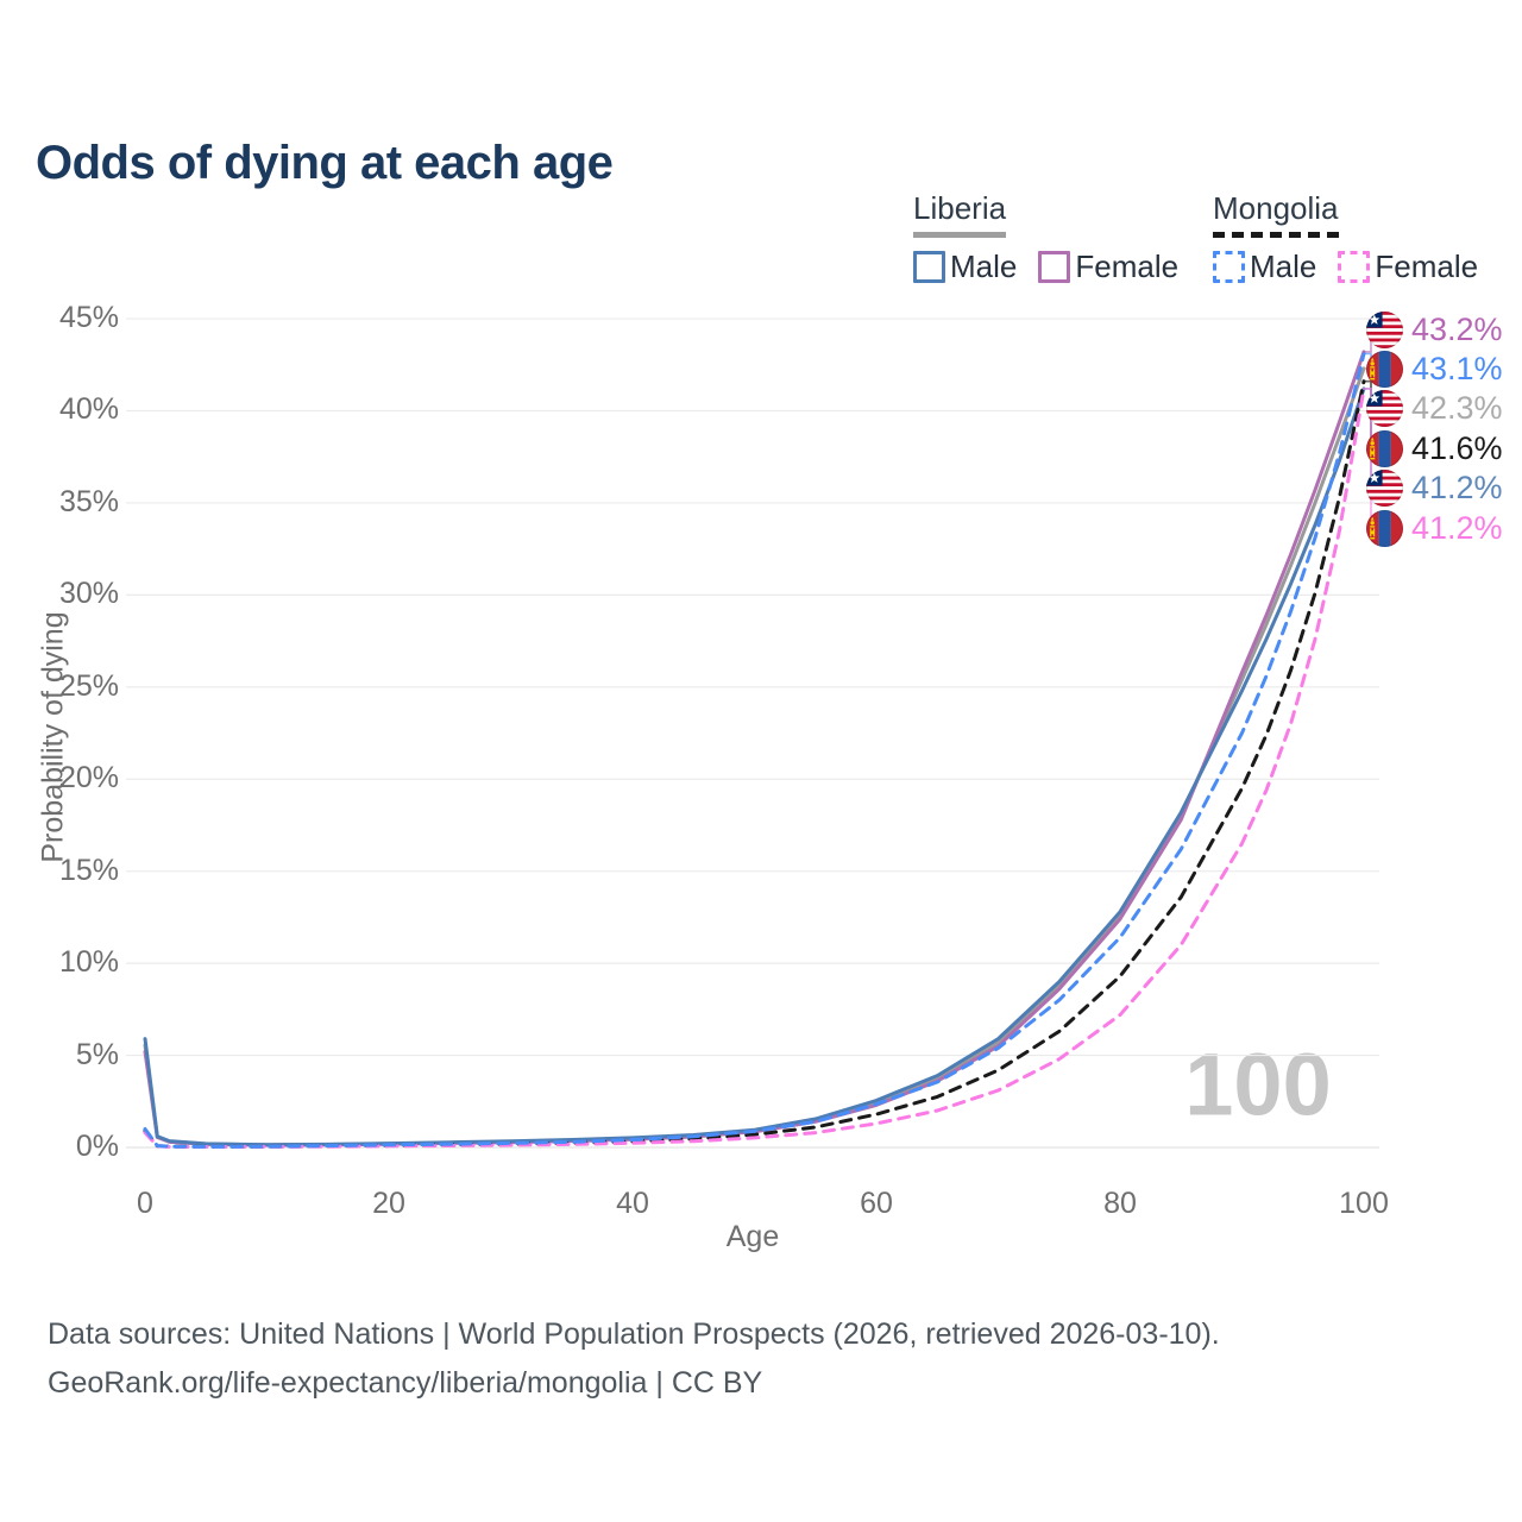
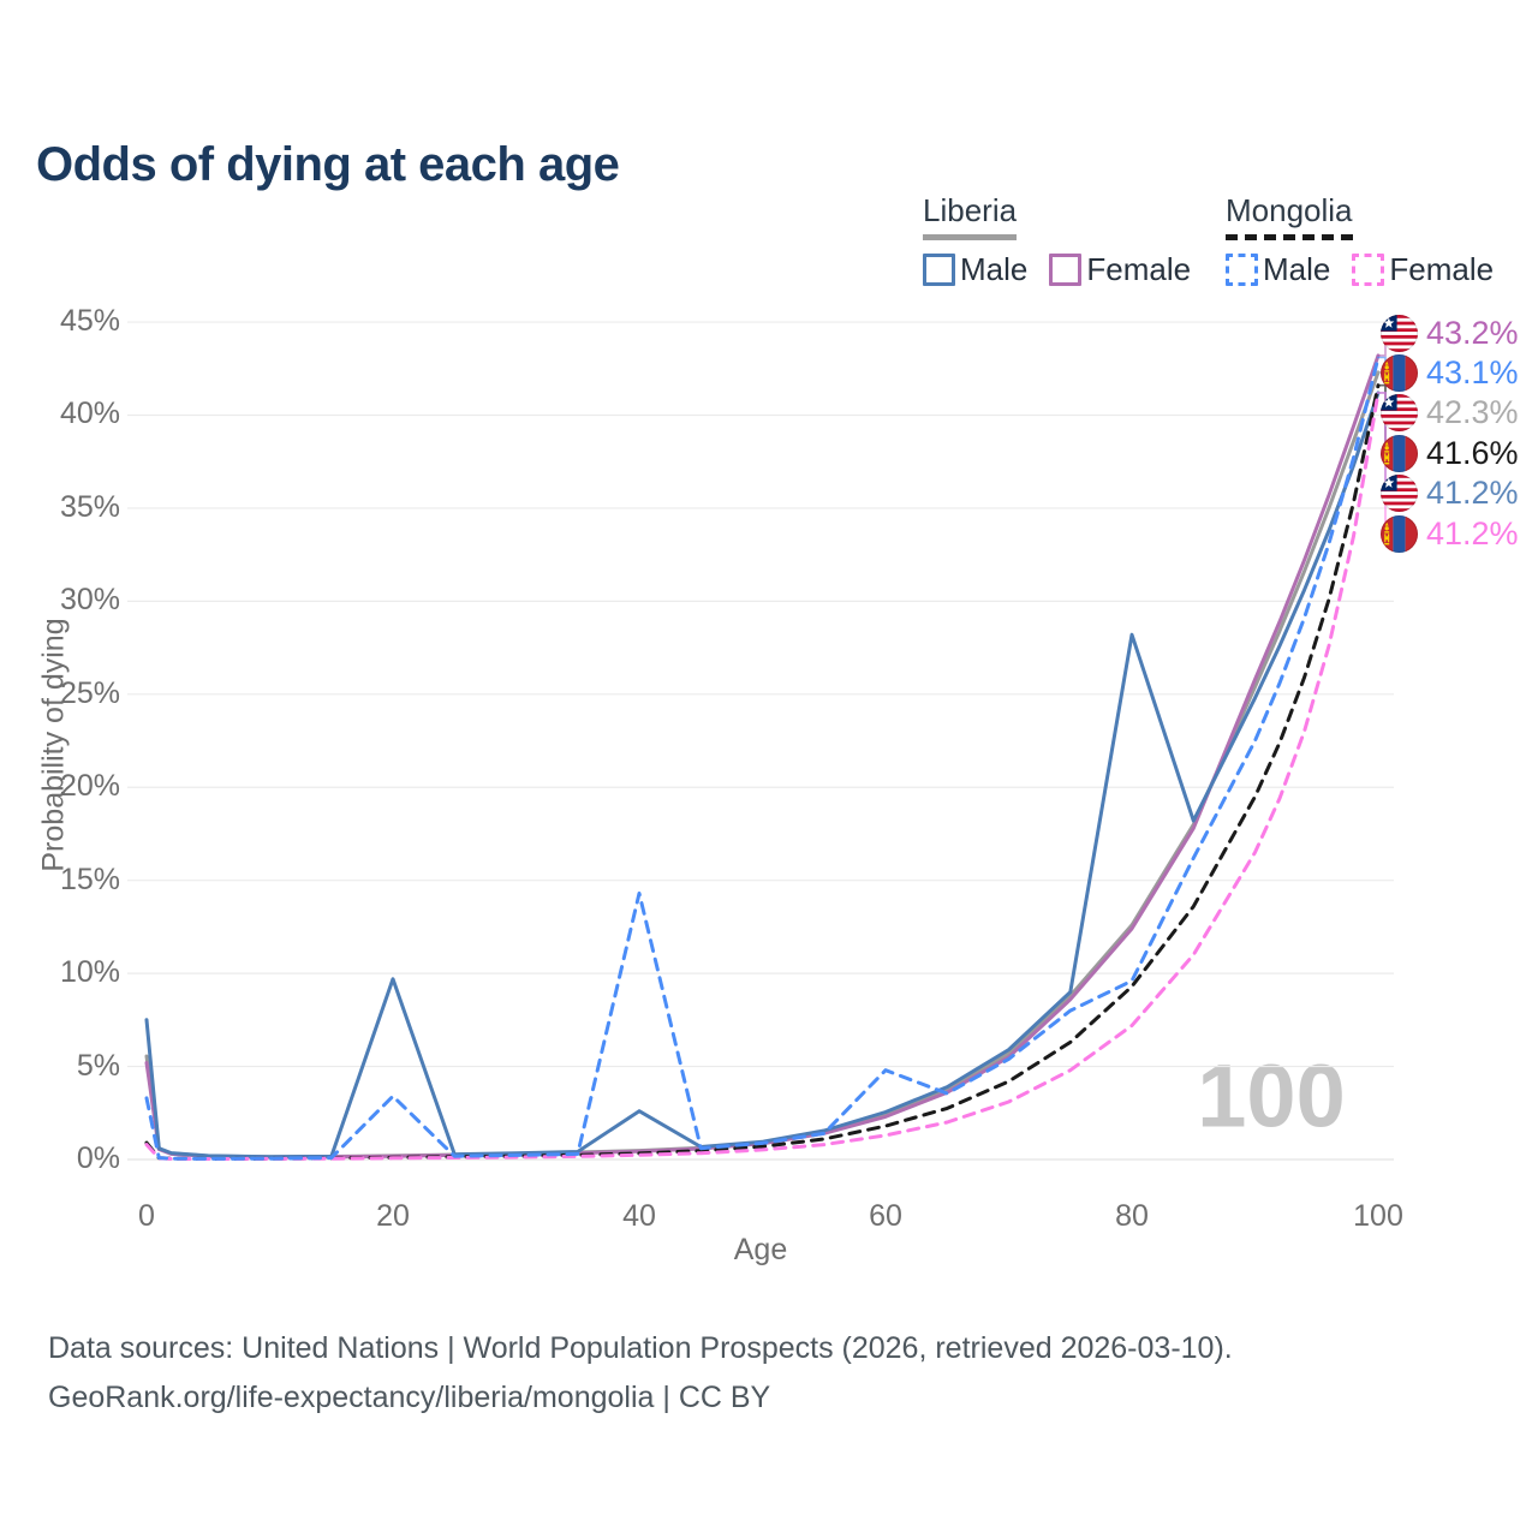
Liberia Male/0: 5.9% -> 7.5%
Mongolia Male/0: 1.0% -> 3.3%
Liberia Male/20: 0.2% -> 9.7%
Mongolia Male/20: 0.1% -> 3.4%
Liberia Male/40: 0.5% -> 2.6%
Mongolia Male/40: 0.4% -> 14.3%
Mongolia Male/60: 2.4% -> 4.8%
Liberia Male/80: 12.8% -> 28.2%
Mongolia Male/80: 11.4% -> 9.6%
